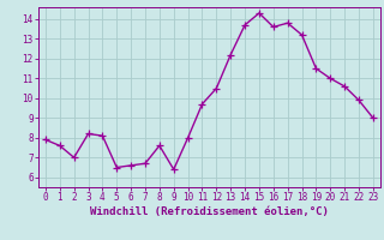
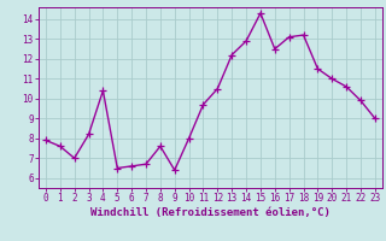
4: 8.1 -> 10.4
14: 13.7 -> 12.9
16: 13.6 -> 12.5
17: 13.8 -> 13.1
